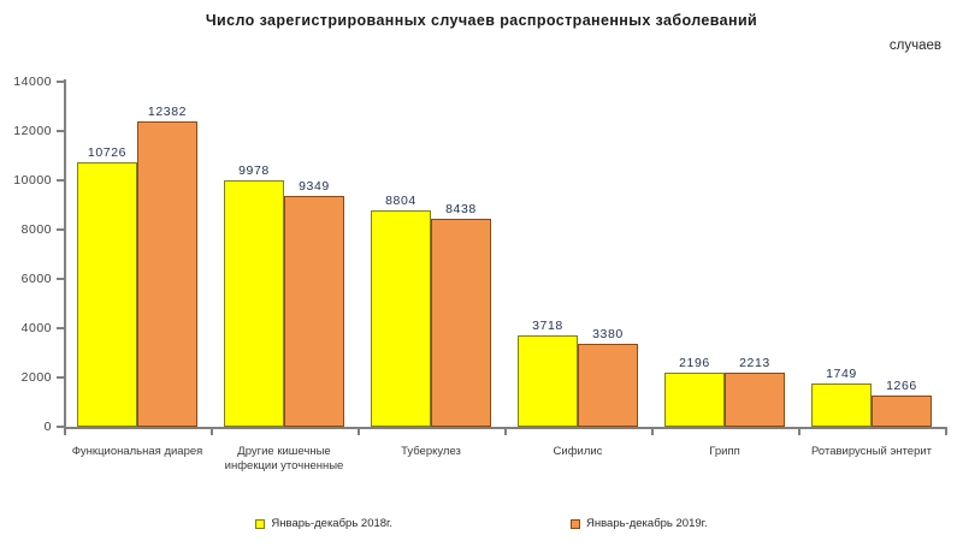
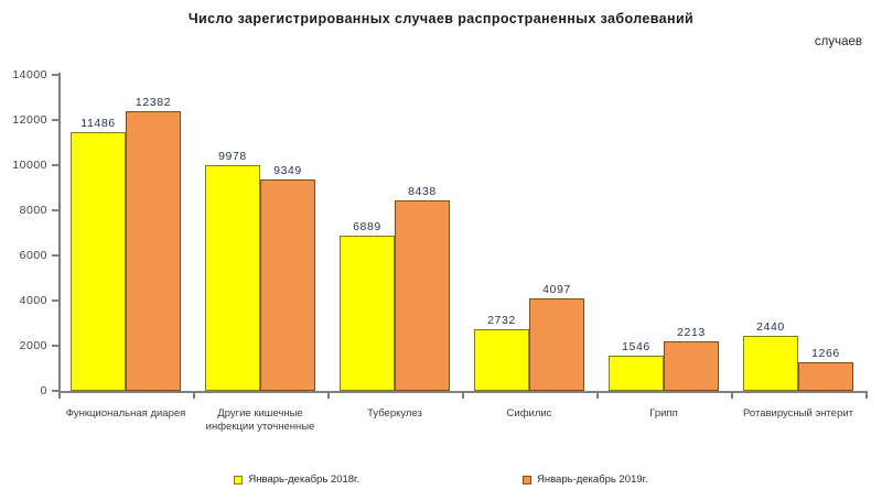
Январь-декабрь 2018г./Функциональная диарея: 10726 -> 11486
Январь-декабрь 2018г./Туберкулез: 8804 -> 6889
Январь-декабрь 2018г./Сифилис: 3718 -> 2732
Январь-декабрь 2019г./Сифилис: 3380 -> 4097
Январь-декабрь 2018г./Грипп: 2196 -> 1546
Январь-декабрь 2018г./Ротавирусный энтерит: 1749 -> 2440
